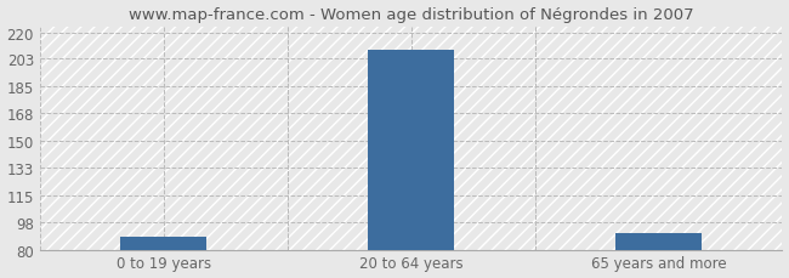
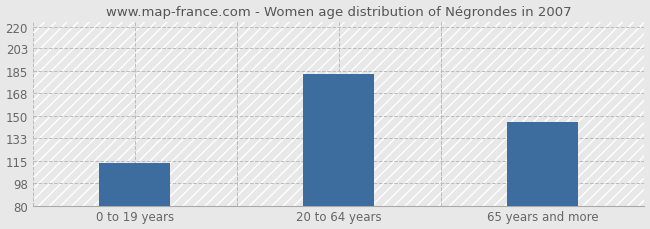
0 to 19 years: 88 -> 113
20 to 64 years: 209 -> 183
65 years and more: 91 -> 145
